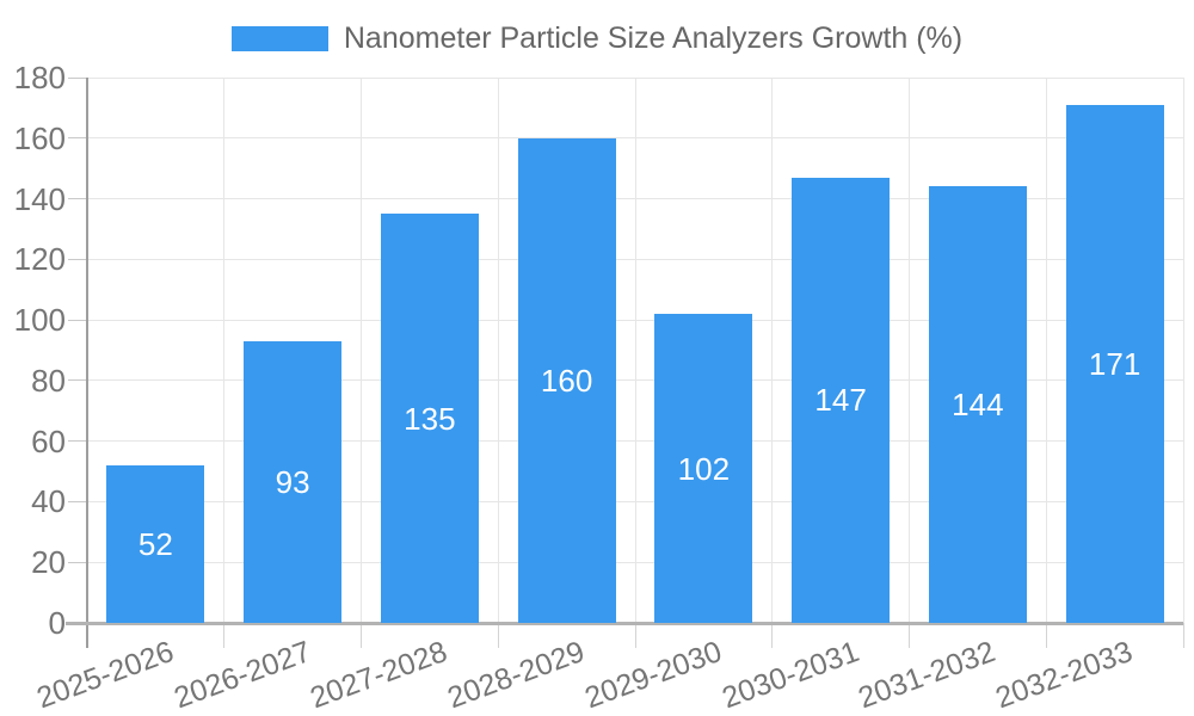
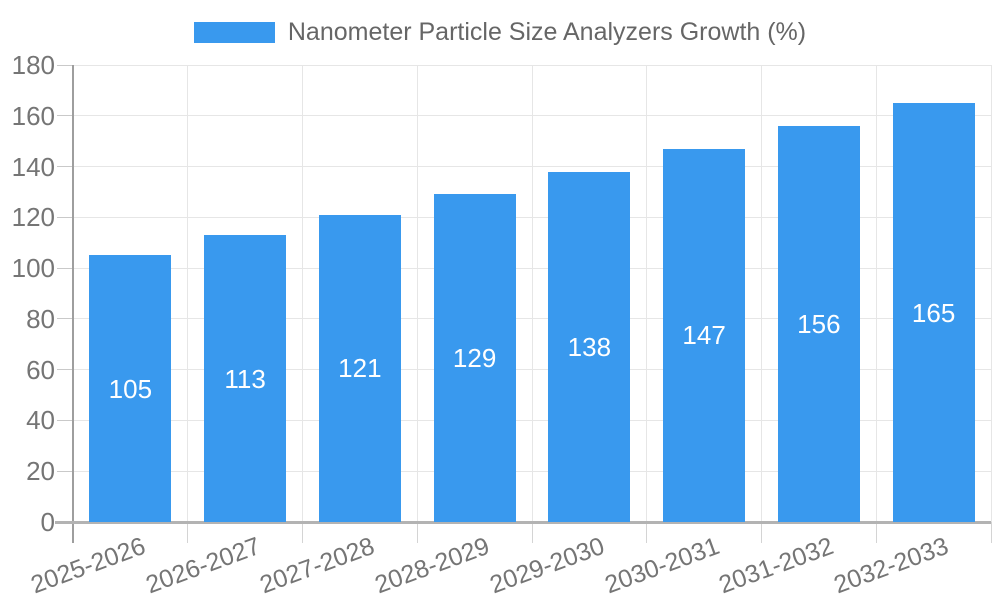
2025-2026: 52 -> 105
2026-2027: 93 -> 113
2027-2028: 135 -> 121
2028-2029: 160 -> 129
2029-2030: 102 -> 138
2031-2032: 144 -> 156
2032-2033: 171 -> 165
